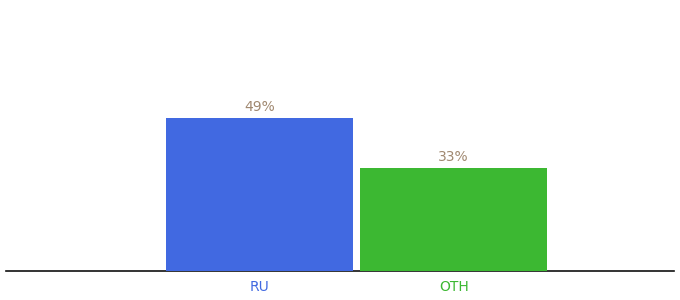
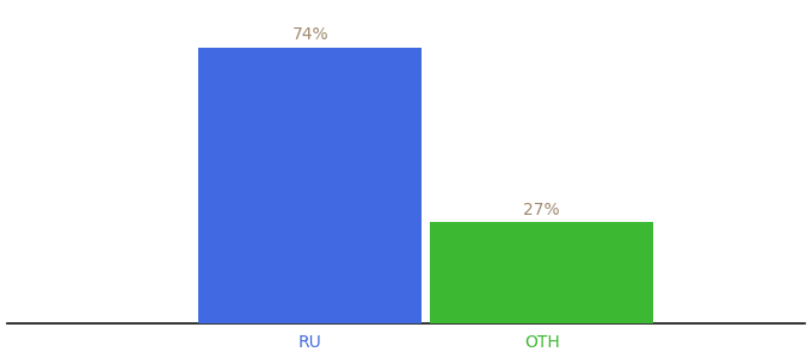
RU: 49% -> 74%
OTH: 33% -> 27%
